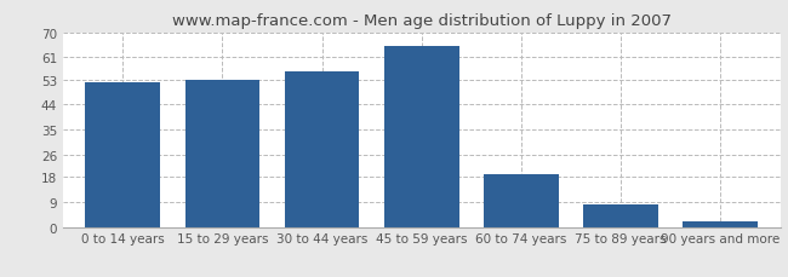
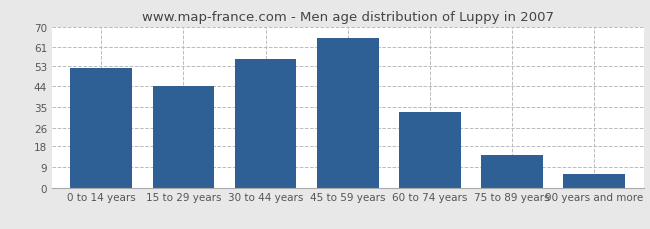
15 to 29 years: 53 -> 44
60 to 74 years: 19 -> 33
75 to 89 years: 8 -> 14
90 years and more: 2 -> 6
